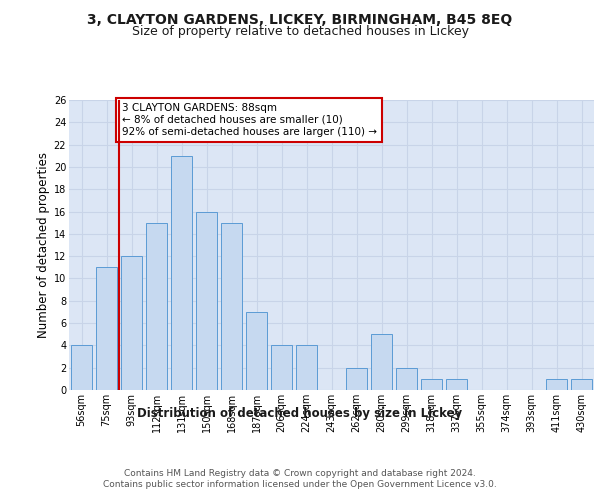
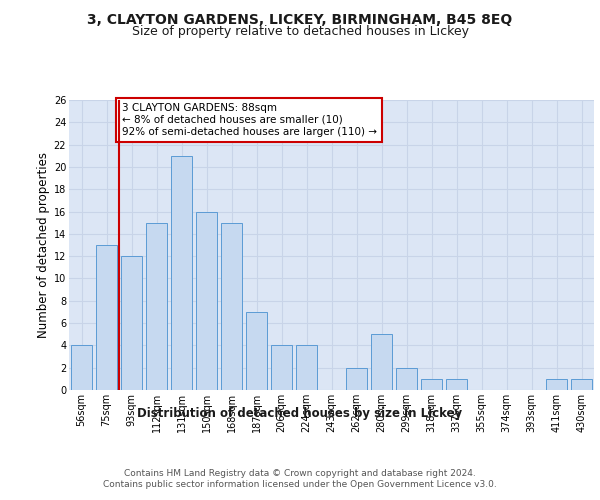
75sqm: 11 -> 13
